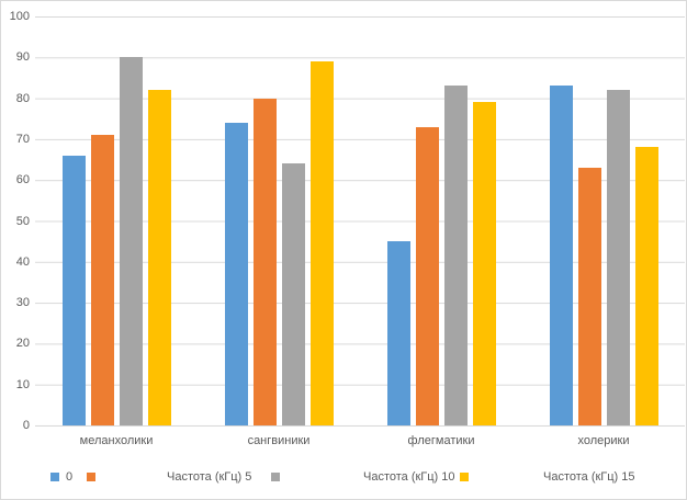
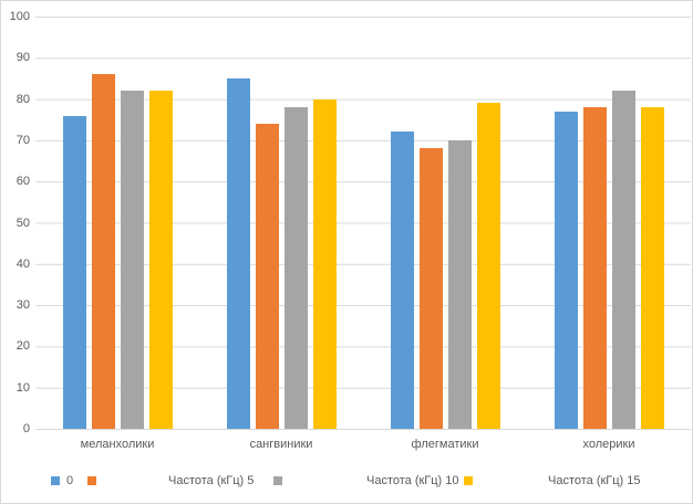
0/меланхолики: 66 -> 76
Частота (кГц) 5/меланхолики: 71 -> 86
Частота (кГц) 10/меланхолики: 90 -> 82
0/сангвиники: 74 -> 85
Частота (кГц) 5/сангвиники: 80 -> 74
Частота (кГц) 10/сангвиники: 64 -> 78
Частота (кГц) 15/сангвиники: 89 -> 80
0/флегматики: 45 -> 72
Частота (кГц) 5/флегматики: 73 -> 68
Частота (кГц) 10/флегматики: 83 -> 70
0/холерики: 83 -> 77
Частота (кГц) 5/холерики: 63 -> 78
Частота (кГц) 15/холерики: 68 -> 78
